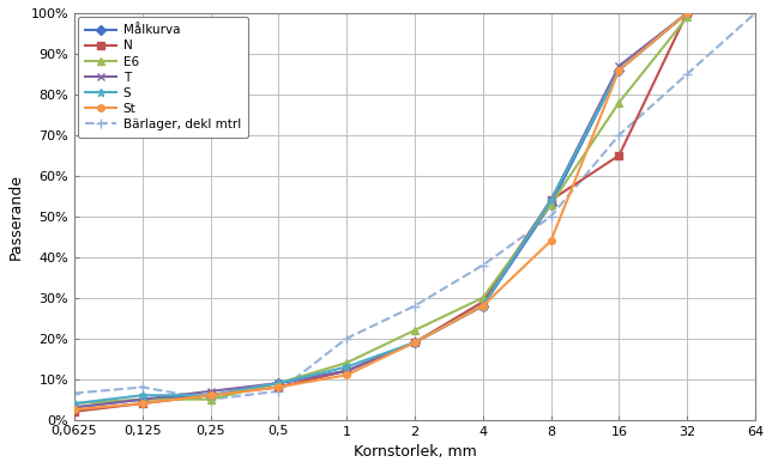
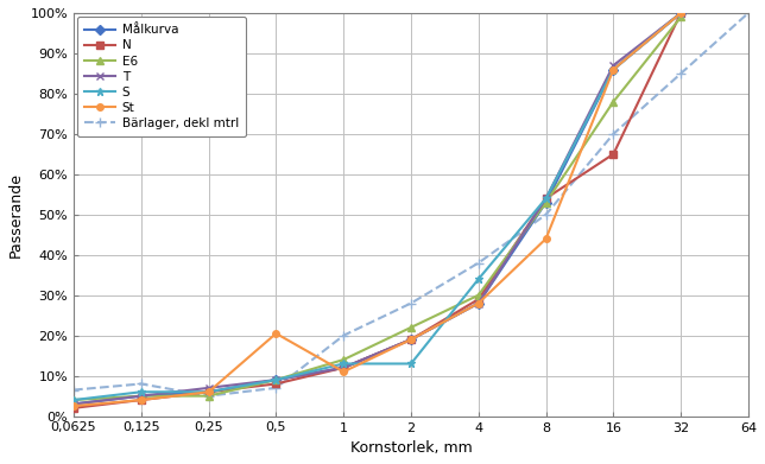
St/0,5: 8.0% -> 20.5%
S/2: 19% -> 13%
S/4: 28% -> 34%
